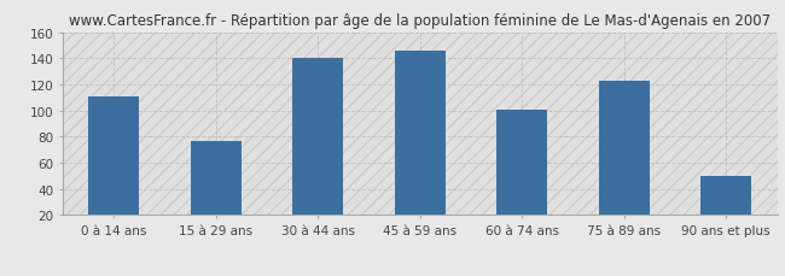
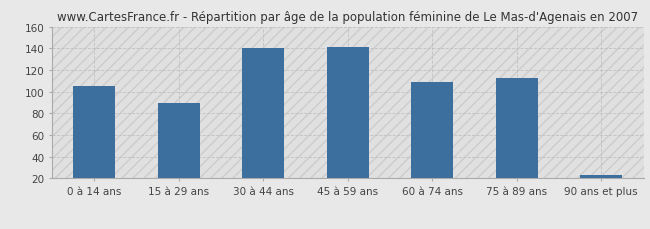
0 à 14 ans: 111 -> 105
15 à 29 ans: 77 -> 90
45 à 59 ans: 146 -> 141
60 à 74 ans: 101 -> 109
75 à 89 ans: 123 -> 113
90 ans et plus: 50 -> 23
